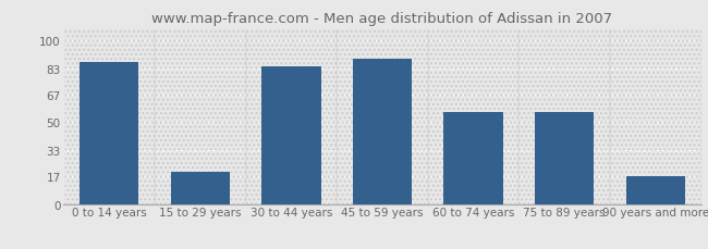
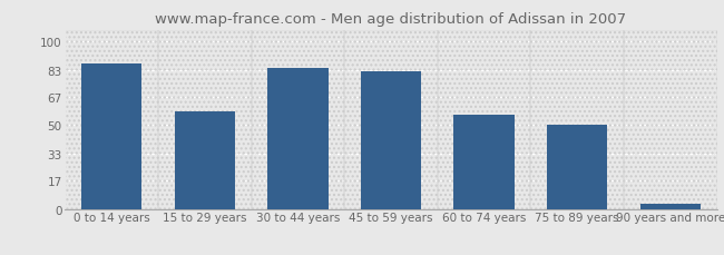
15 to 29 years: 20 -> 58
45 to 59 years: 89 -> 82
75 to 89 years: 56 -> 50
90 years and more: 17 -> 3
